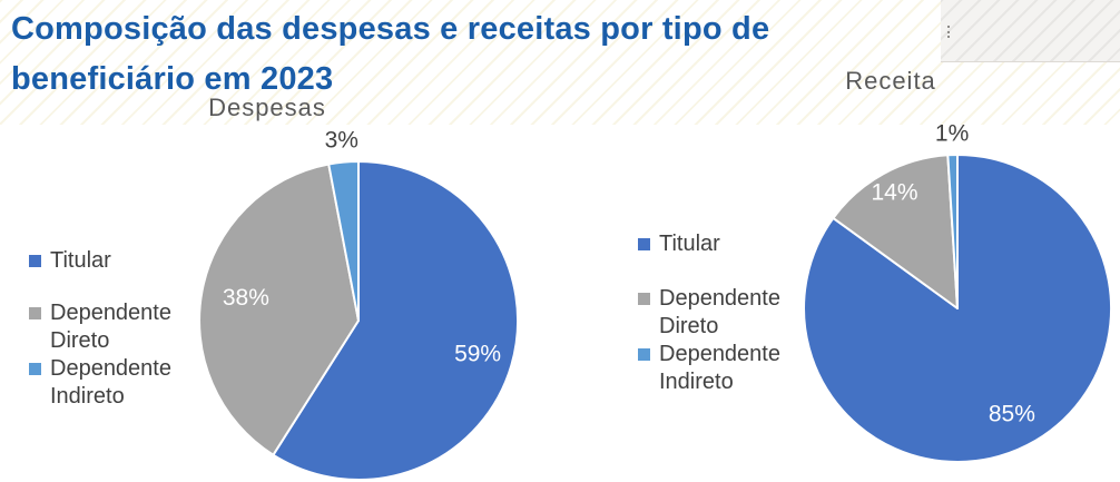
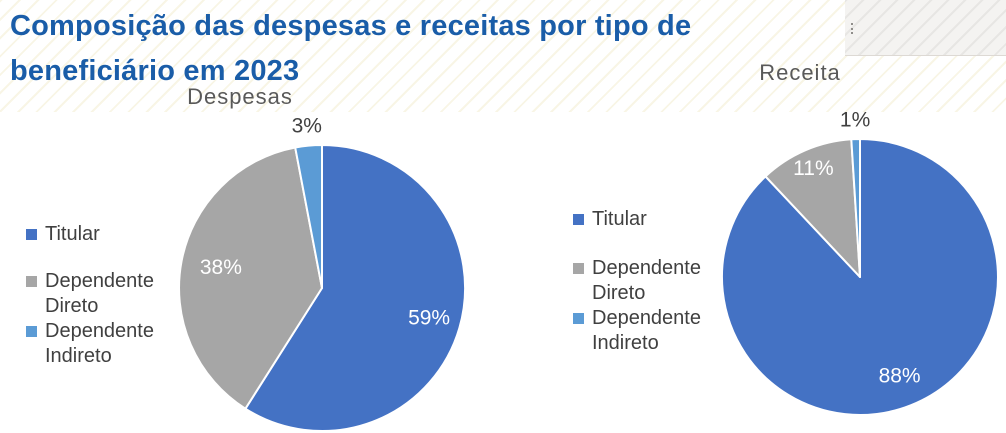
Receita/Titular: 85% -> 88%
Receita/Dependente Direto: 14% -> 11%
